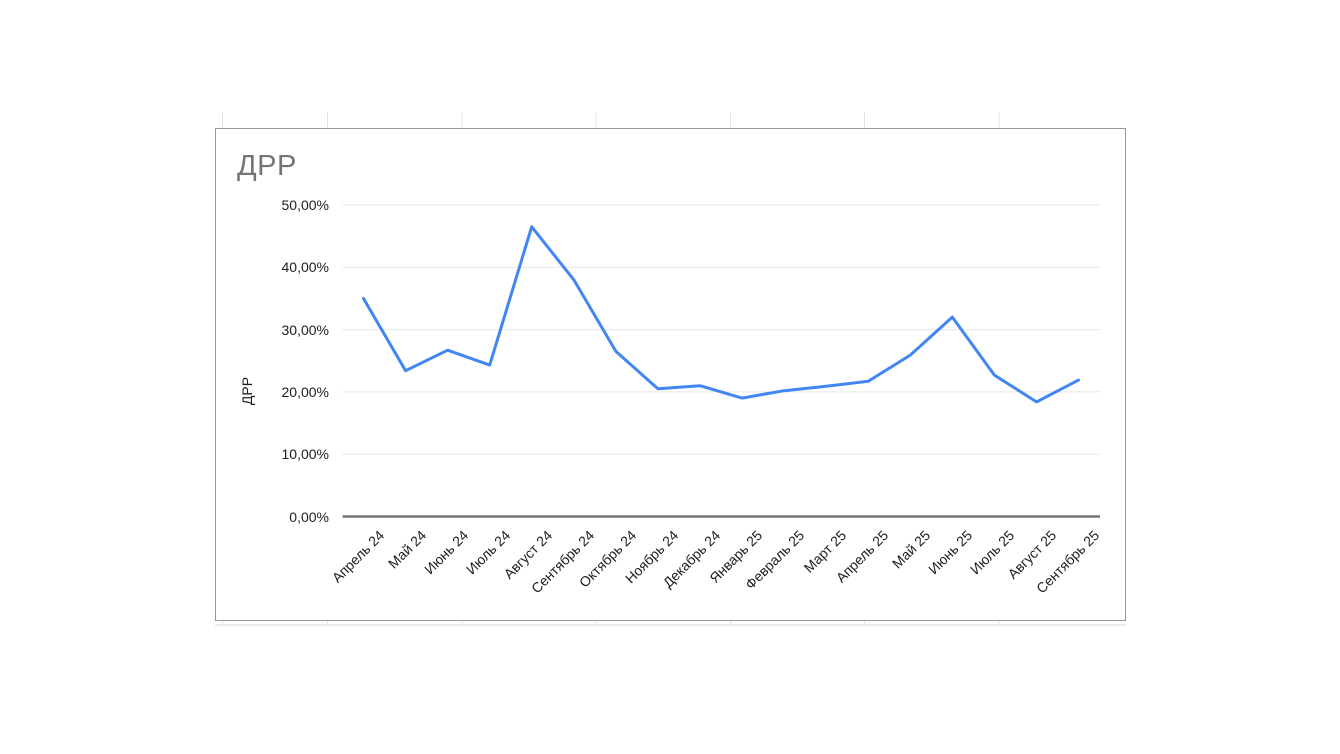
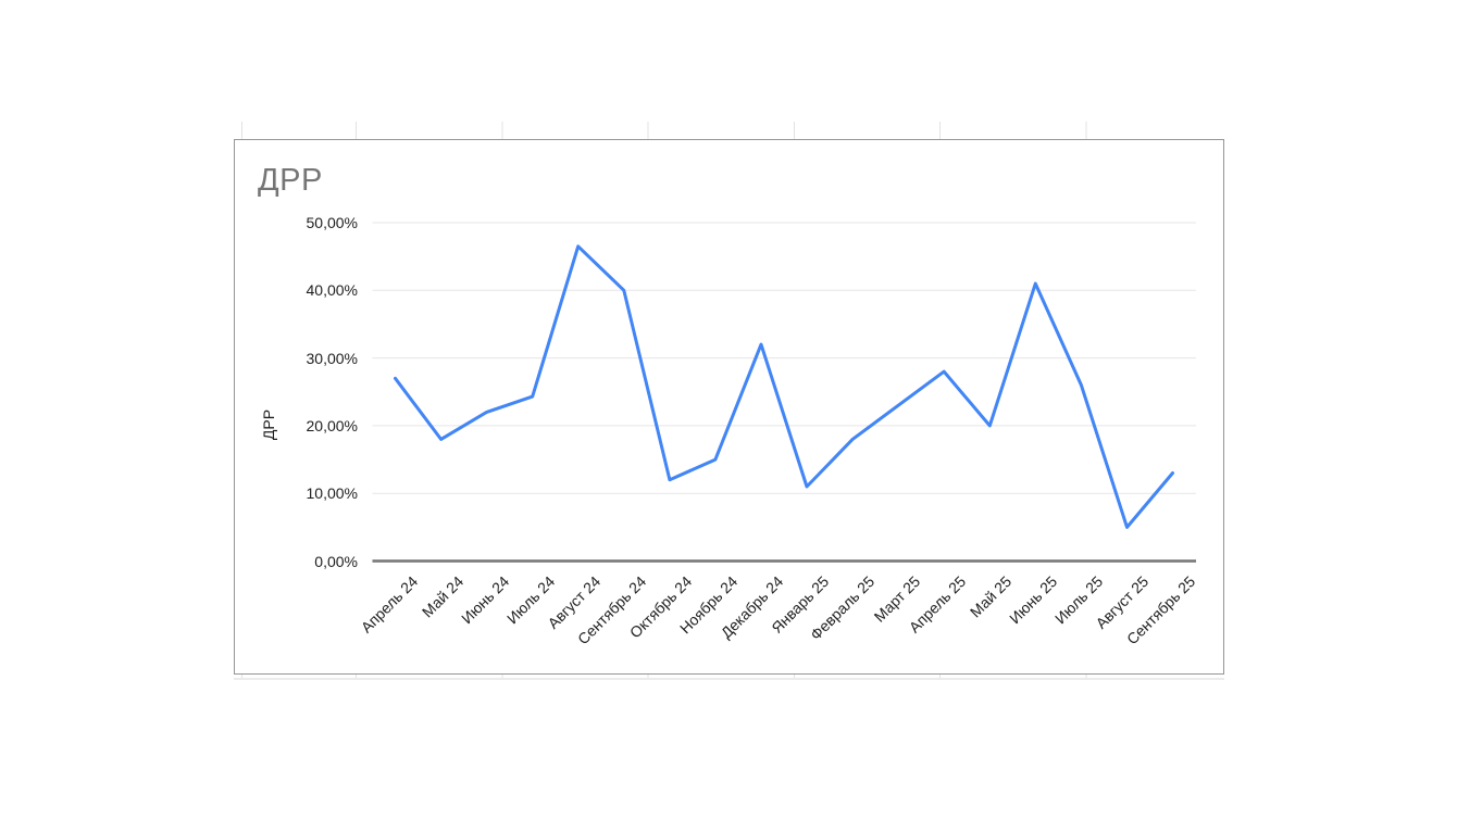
Апрель 24: 35% -> 27%
Май 24: 23% -> 18%
Июнь 24: 27% -> 22%
Сентябрь 24: 38% -> 40%
Октябрь 24: 26% -> 12%
Ноябрь 24: 20% -> 15%
Декабрь 24: 21% -> 32%
Январь 25: 19% -> 11%
Февраль 25: 20% -> 18%
Март 25: 21% -> 23%
Апрель 25: 22% -> 28%
Май 25: 26% -> 20%
Июнь 25: 32% -> 41%
Июль 25: 23% -> 26%
Август 25: 18% -> 5%
Сентябрь 25: 22% -> 13%
